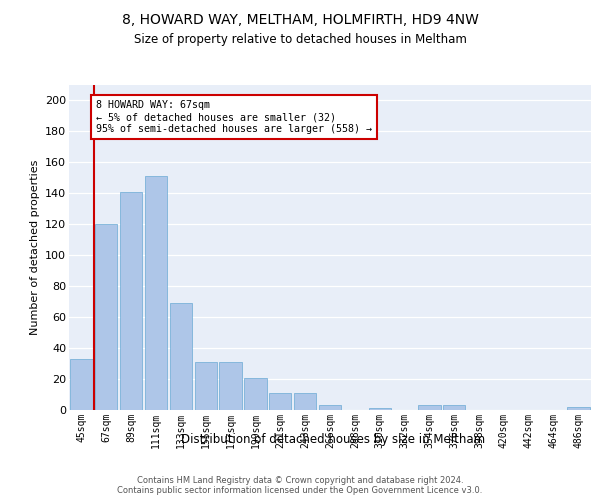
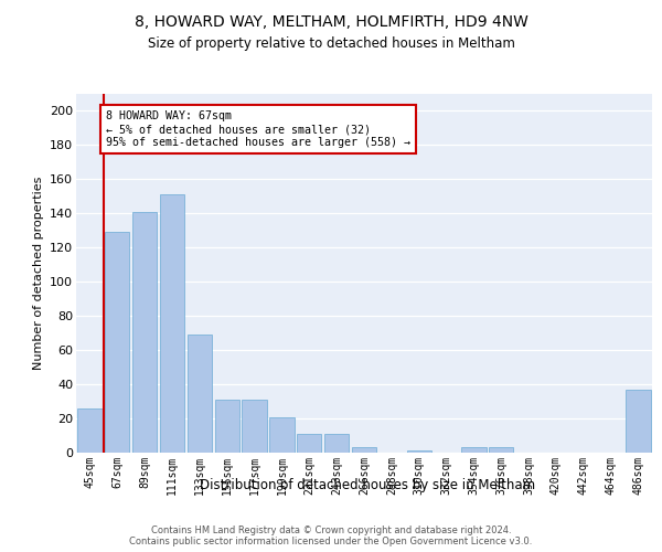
45sqm: 33 -> 26
67sqm: 120 -> 129
486sqm: 2 -> 37
